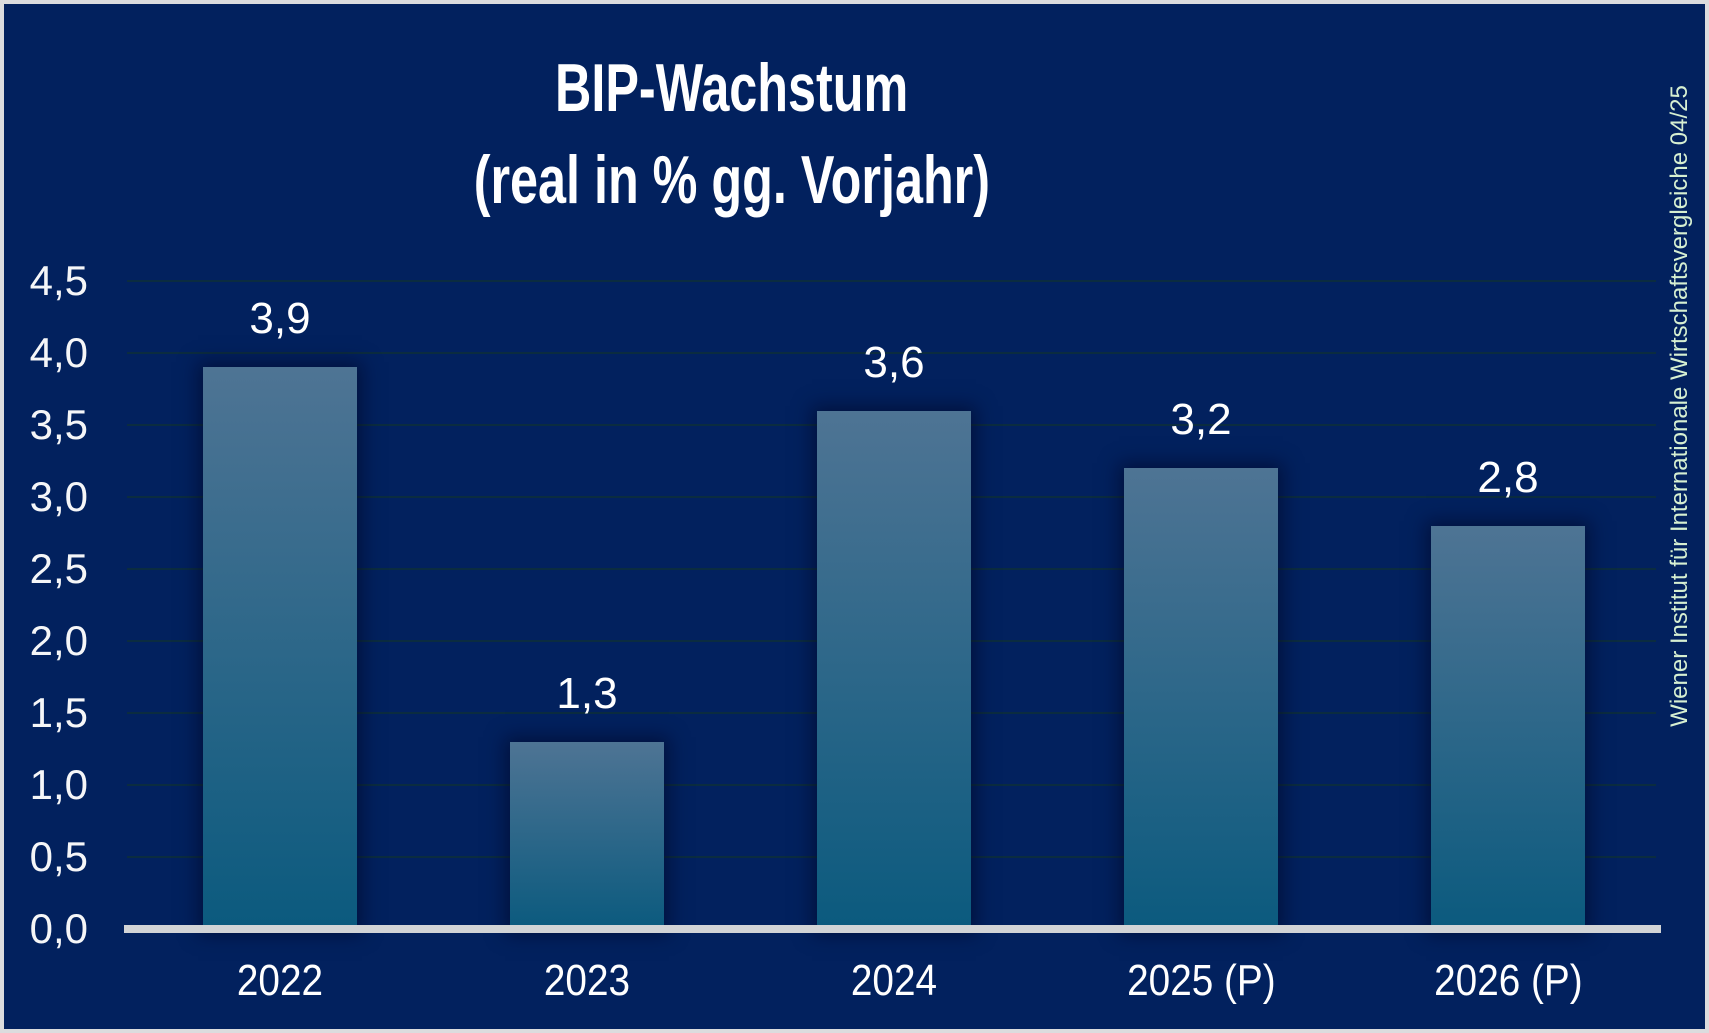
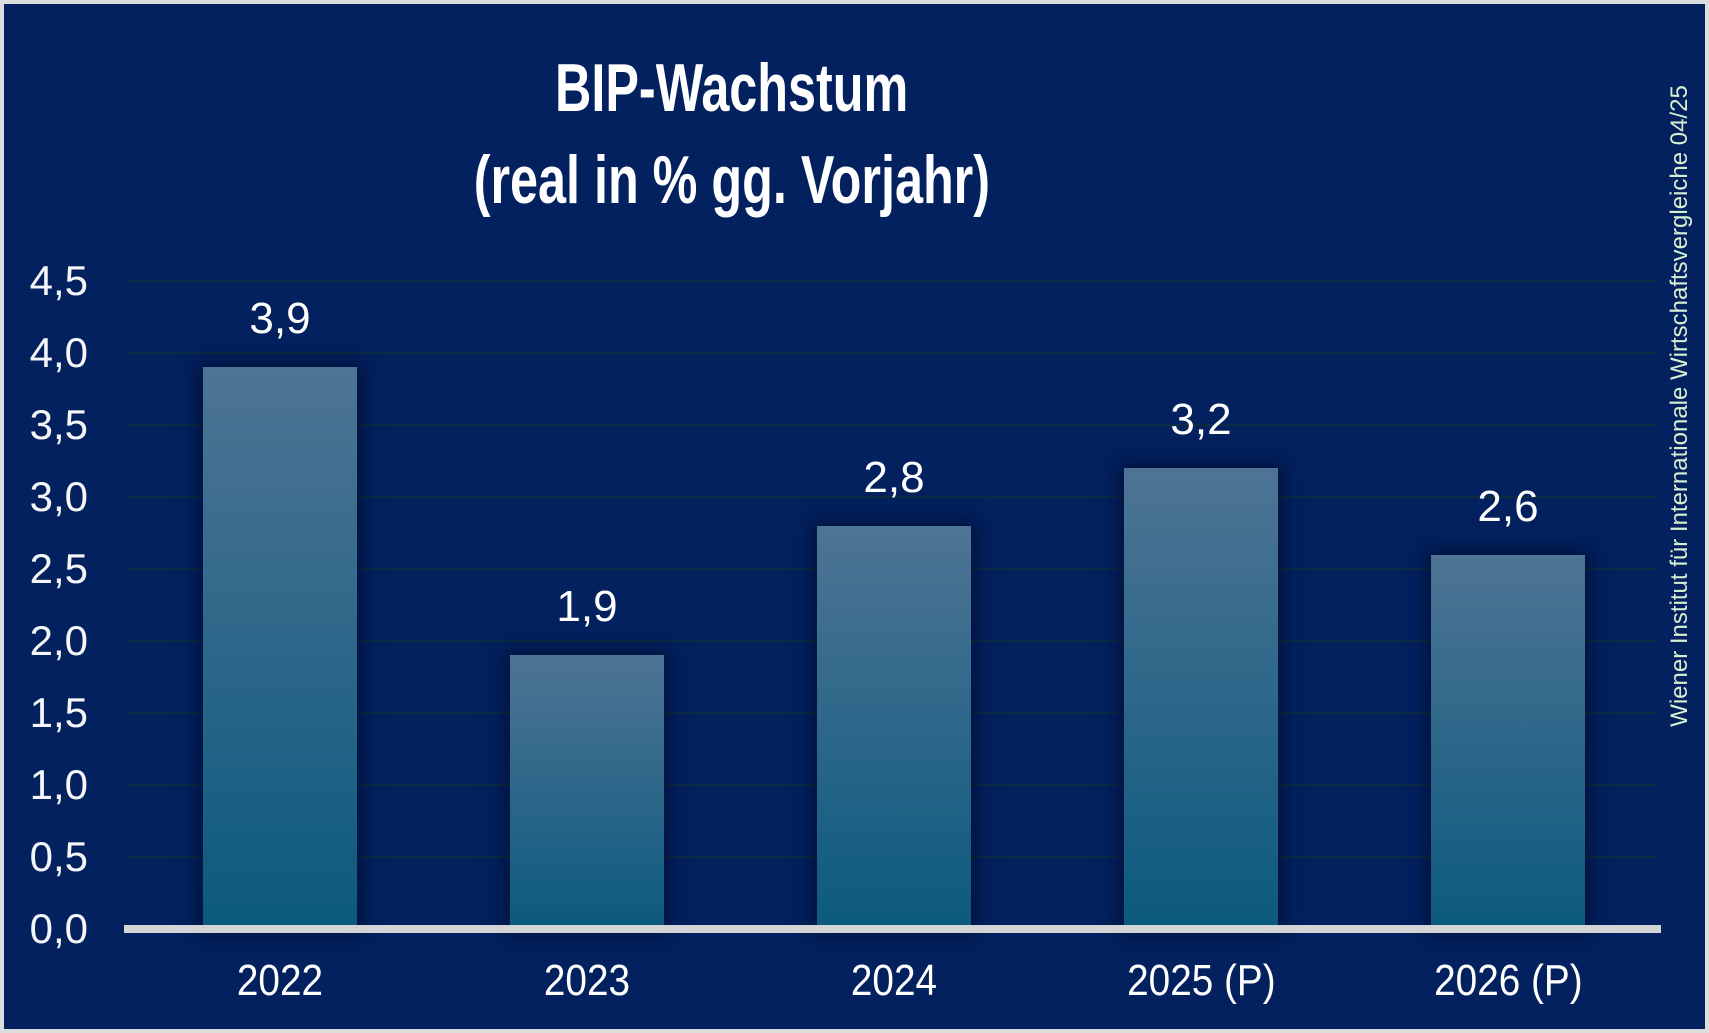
2023: 1,3 -> 1,9
2024: 3,6 -> 2,8
2026 (P): 2,8 -> 2,6
